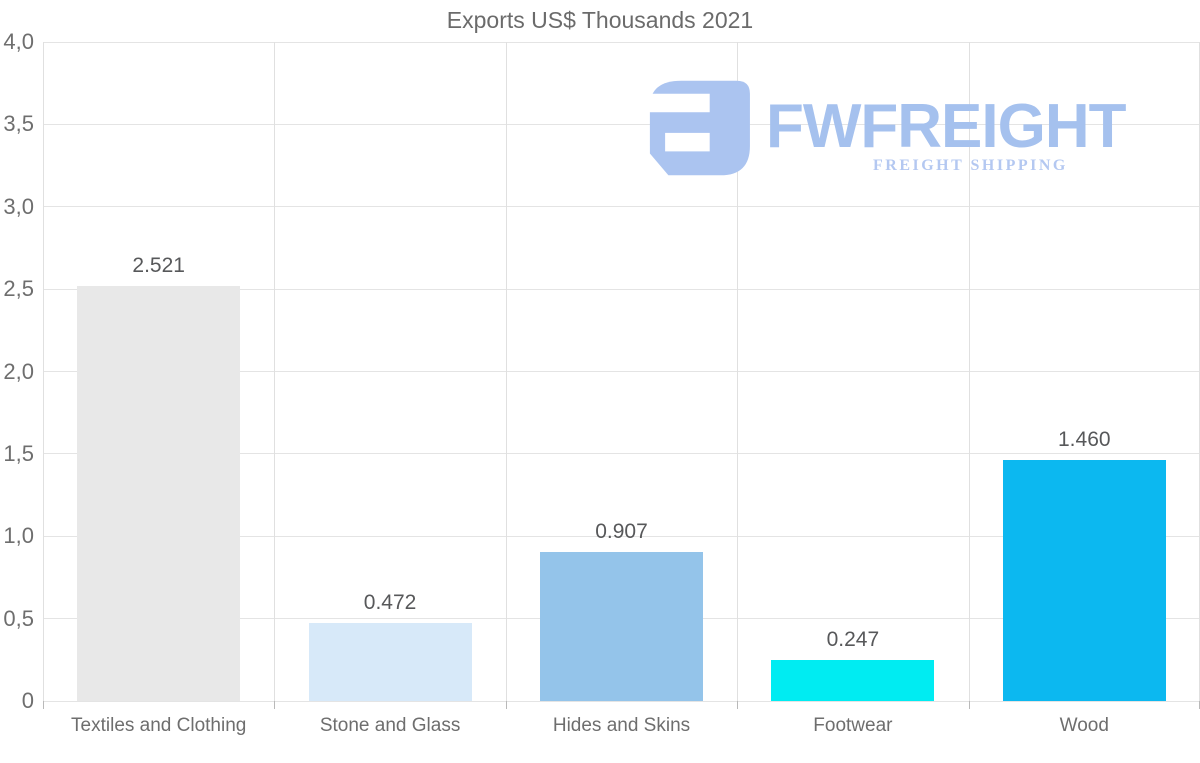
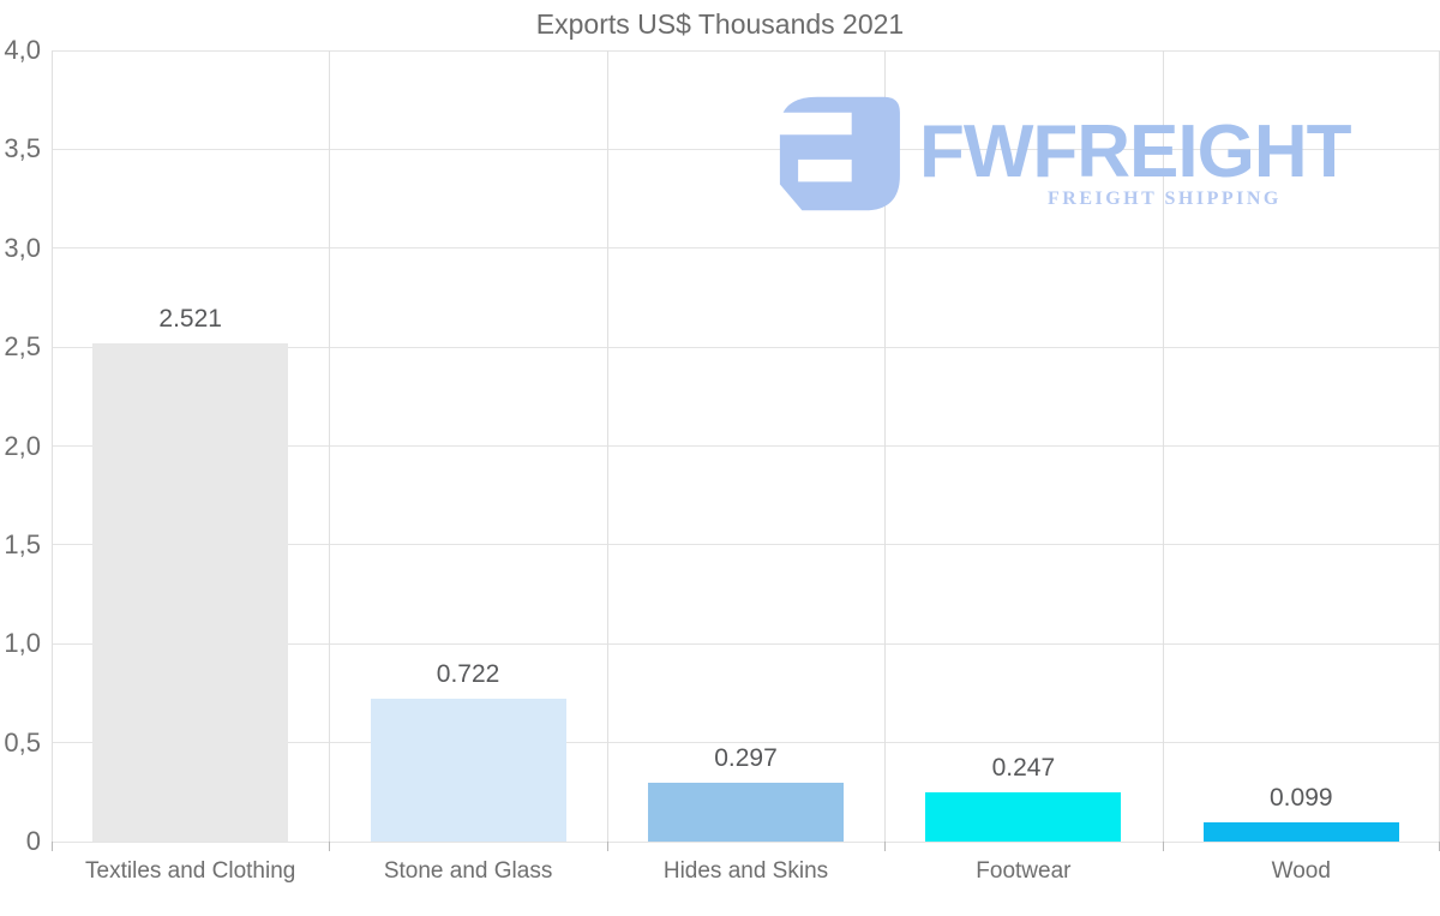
Stone and Glass: 0.472 -> 0.722
Hides and Skins: 0.907 -> 0.297
Wood: 1.460 -> 0.099
